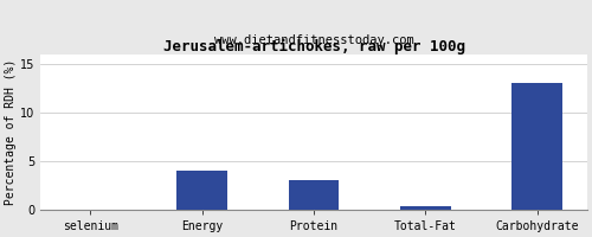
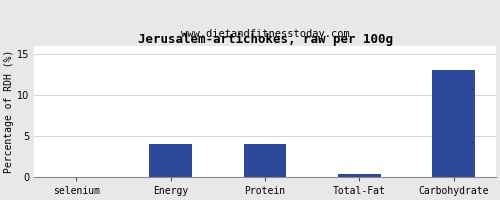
Protein: 3.0 -> 4.0
